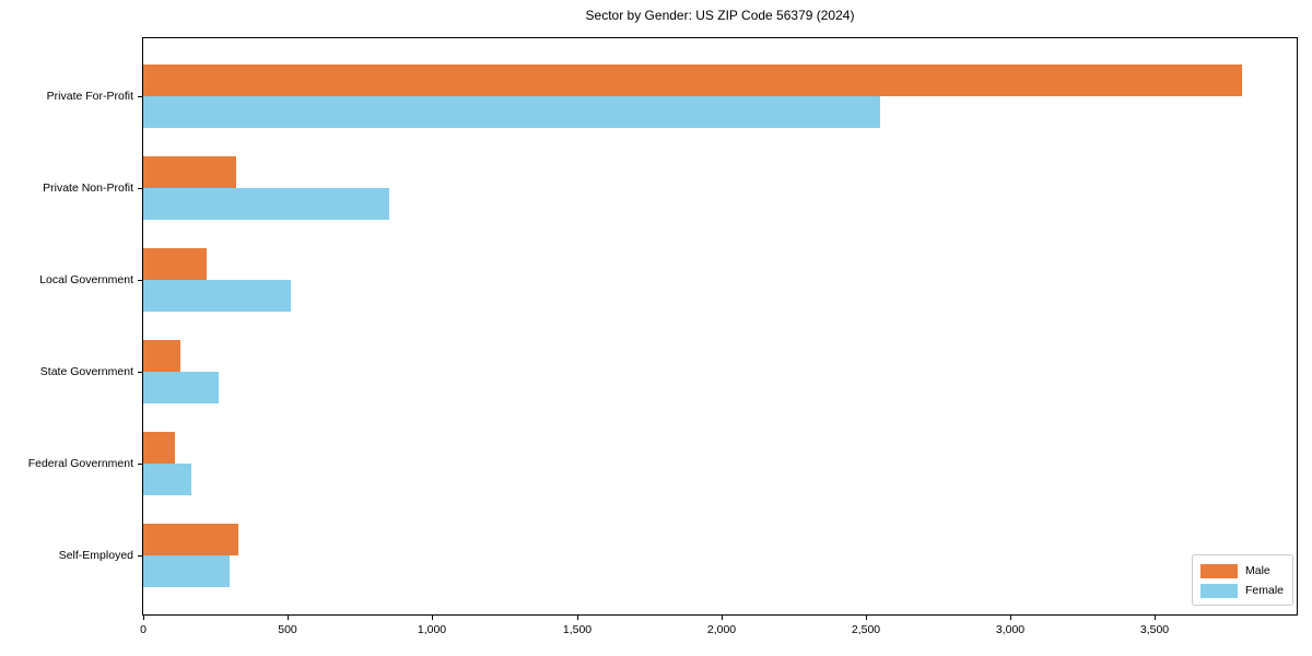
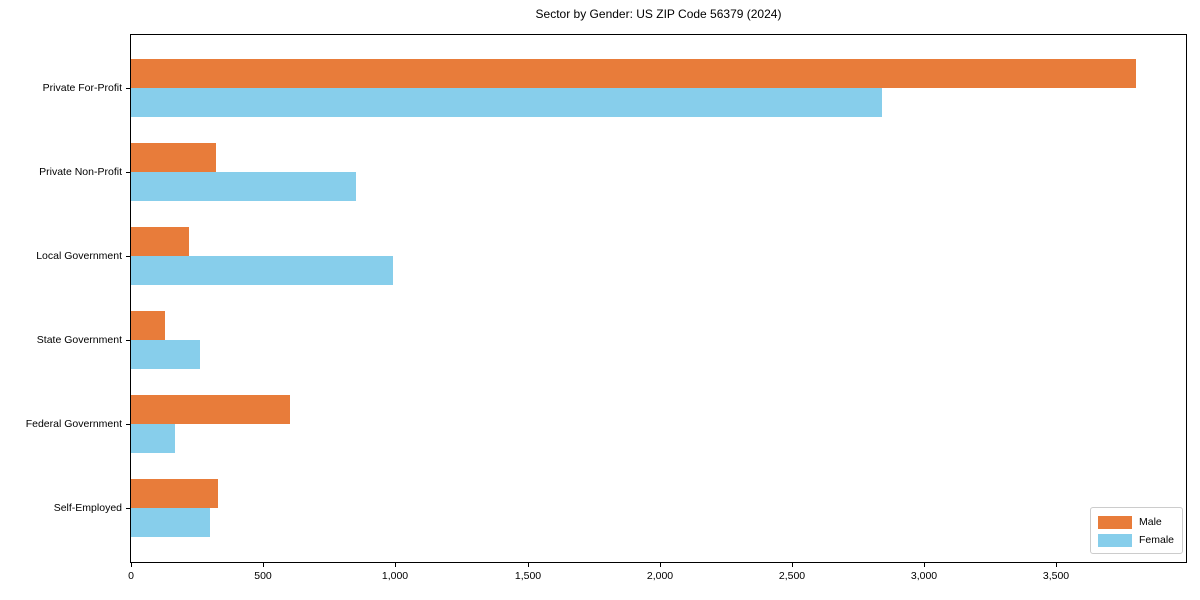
Female/Private For-Profit: 2550 -> 2840
Female/Local Government: 510 -> 990
Male/Federal Government: 110 -> 600
